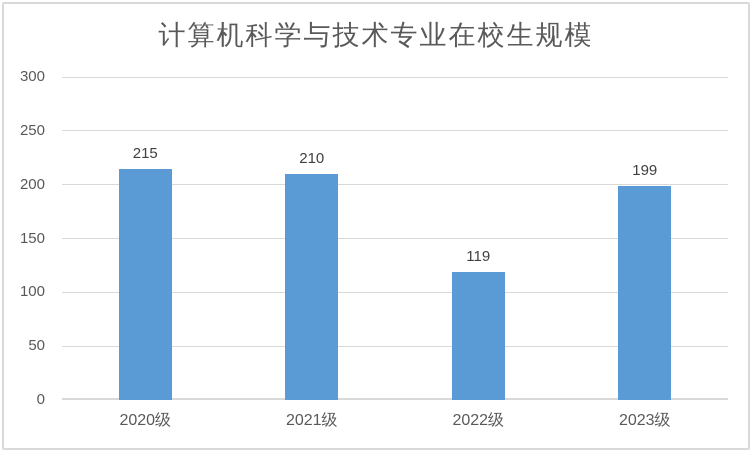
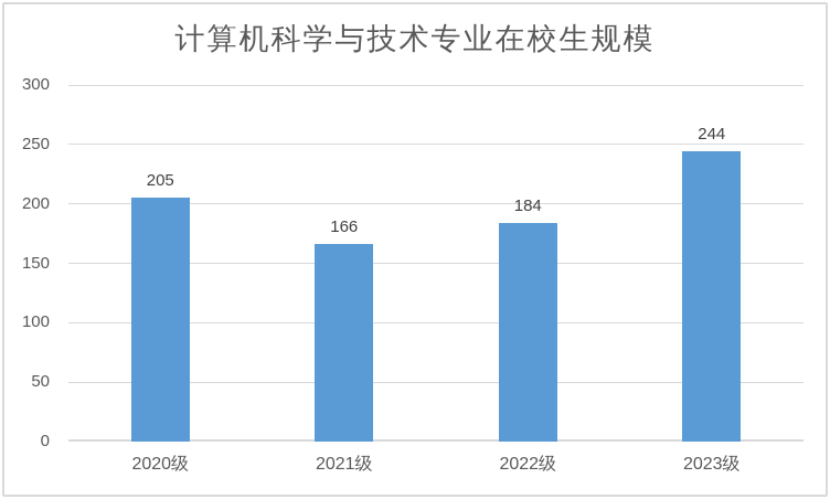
2020级: 215 -> 205
2021级: 210 -> 166
2022级: 119 -> 184
2023级: 199 -> 244
